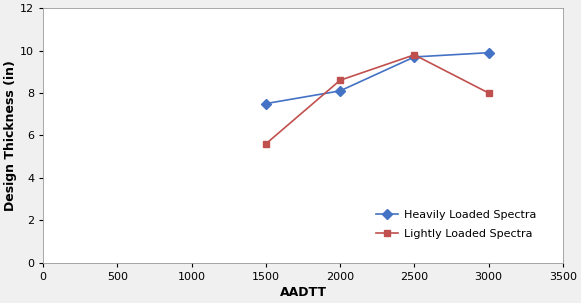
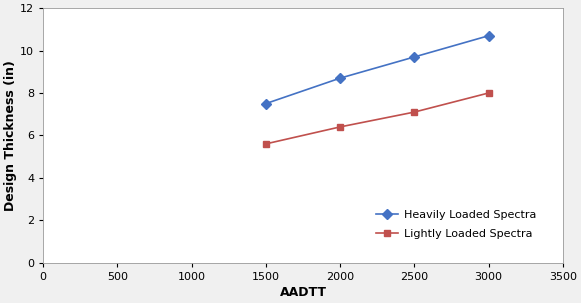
Heavily Loaded Spectra/2000: 8.1 -> 8.7
Lightly Loaded Spectra/2000: 8.6 -> 6.4
Lightly Loaded Spectra/2500: 9.8 -> 7.1
Heavily Loaded Spectra/3000: 9.9 -> 10.7
